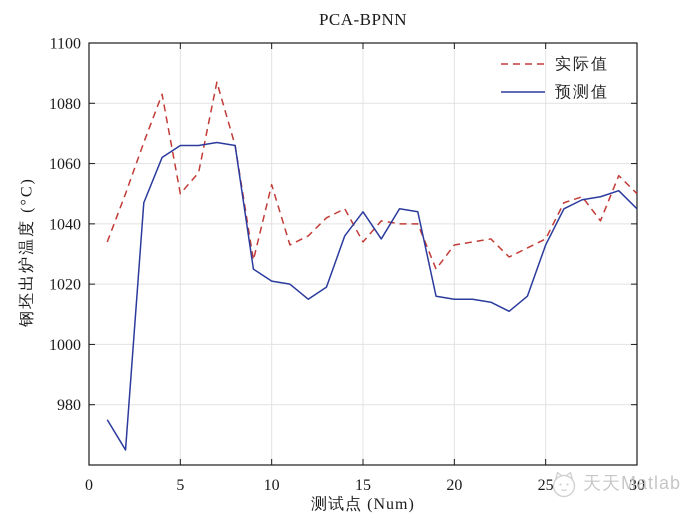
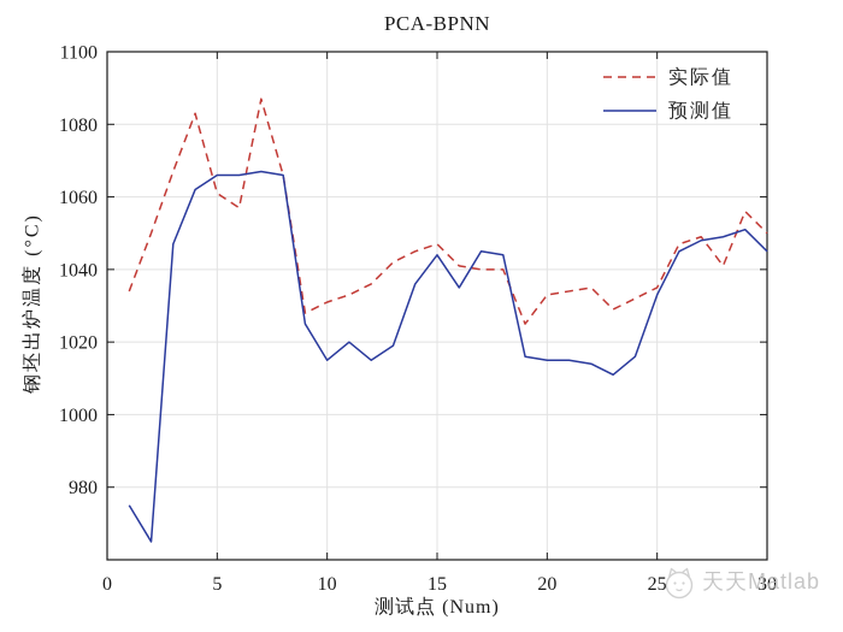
实际值/5: 1050 -> 1061
实际值/10: 1053 -> 1031
预测值/10: 1021 -> 1015
实际值/15: 1034 -> 1047
